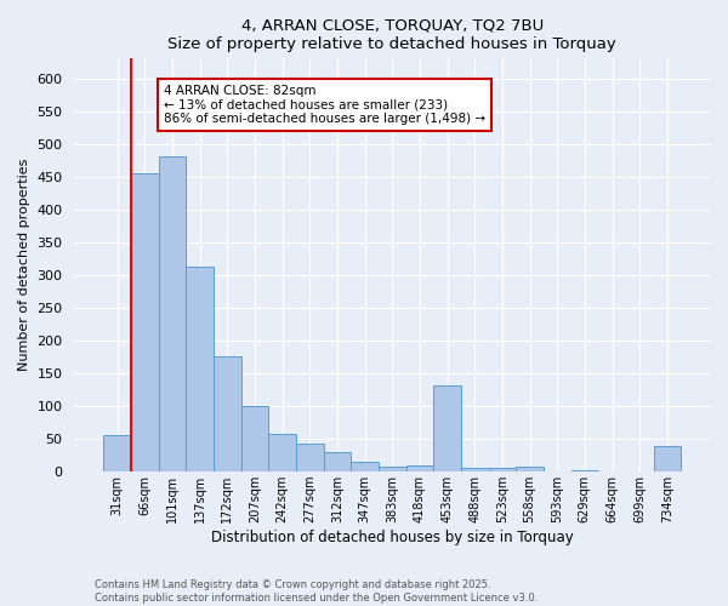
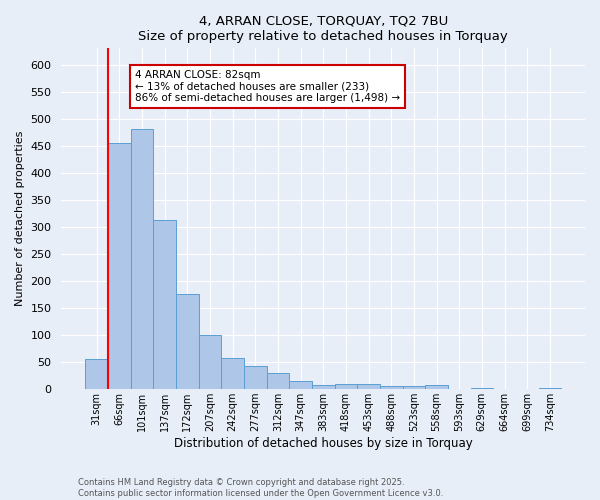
453sqm: 132 -> 10
734sqm: 40 -> 3
